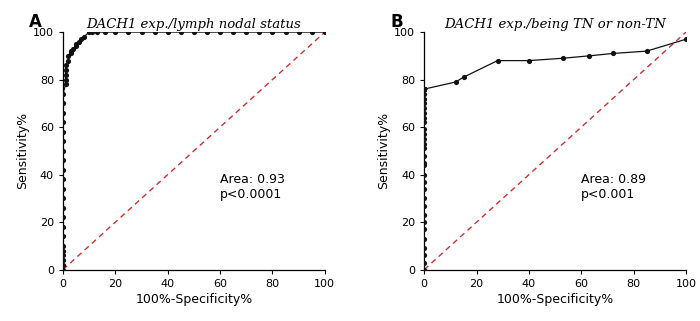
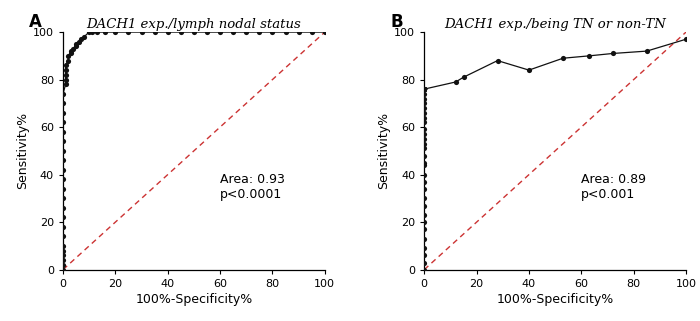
DACH1 exp./being TN or non-TN/40: 88 -> 84
